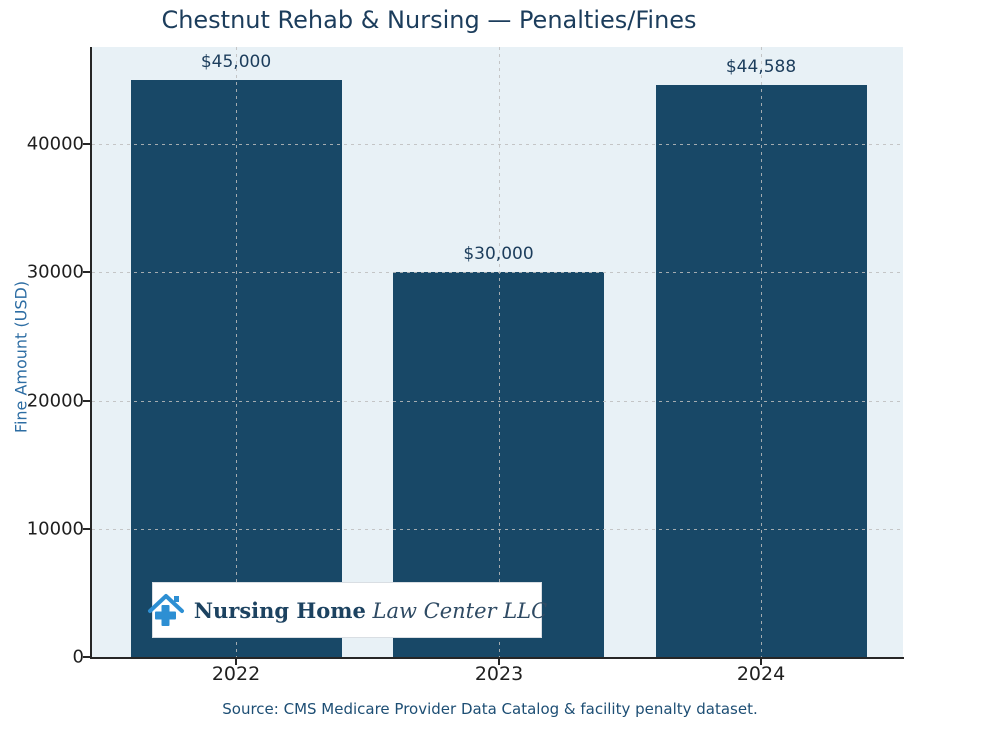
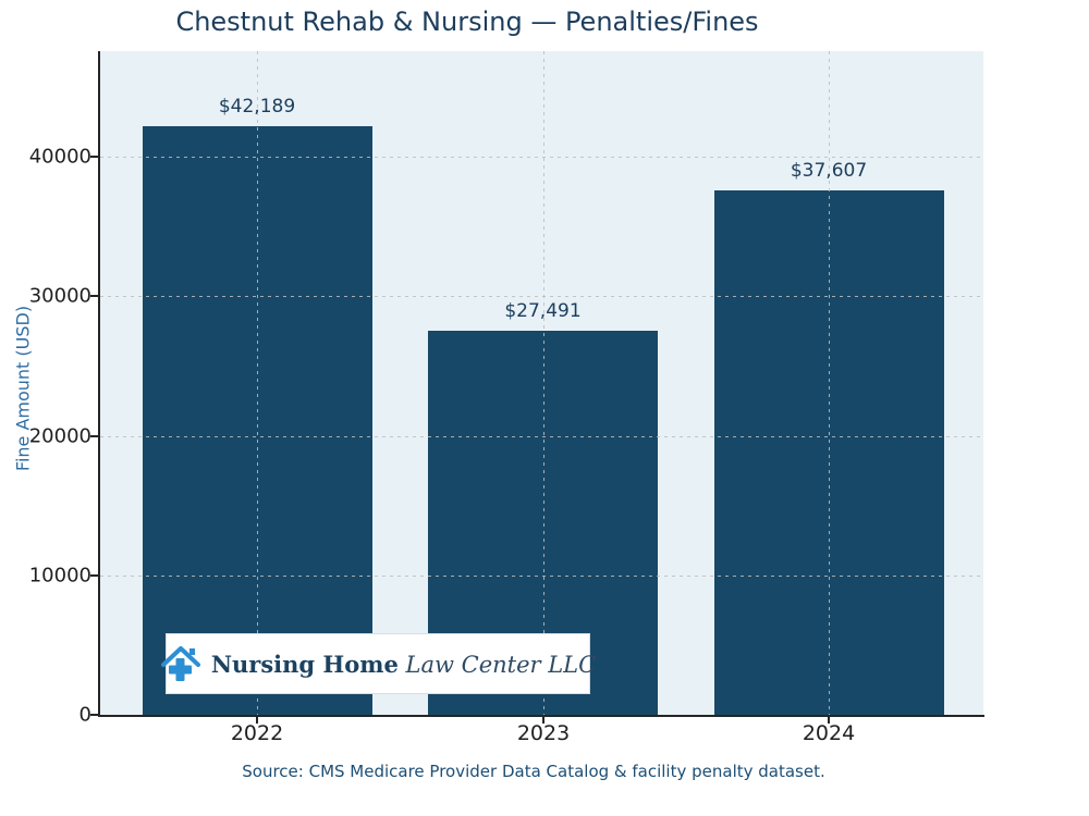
2022: $45,000 -> $42,189
2023: $30,000 -> $27,491
2024: $44,588 -> $37,607
